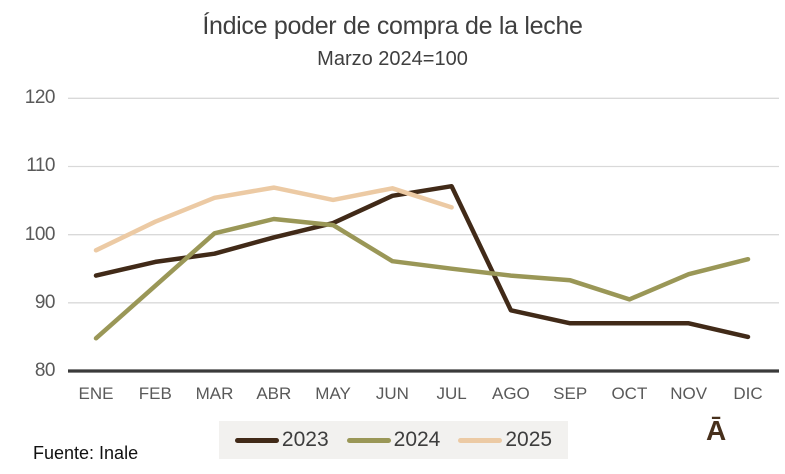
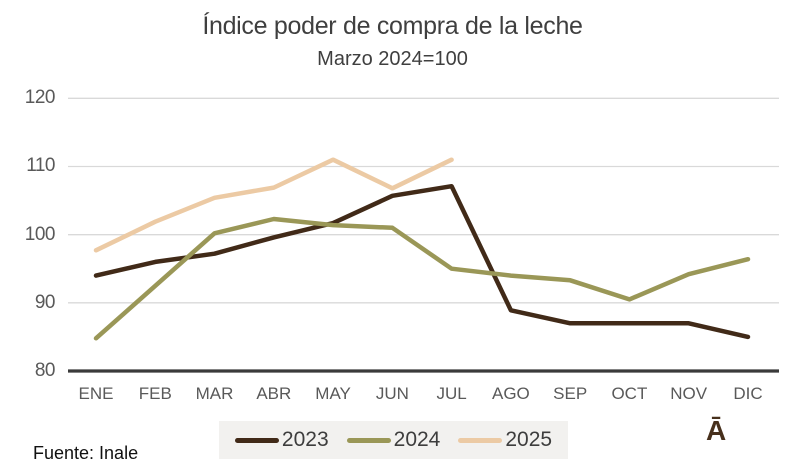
2025/MAY: 105 -> 111
2024/JUN: 96 -> 101
2025/JUL: 104 -> 111
